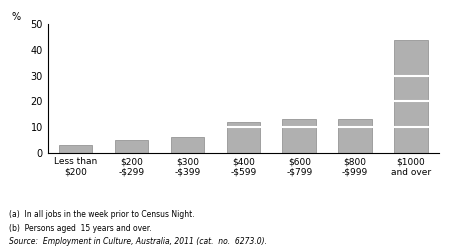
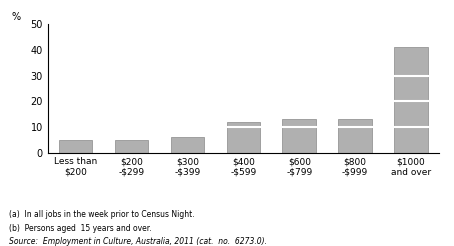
Less than $200: 3 -> 5
$1000 and over: 44 -> 41
